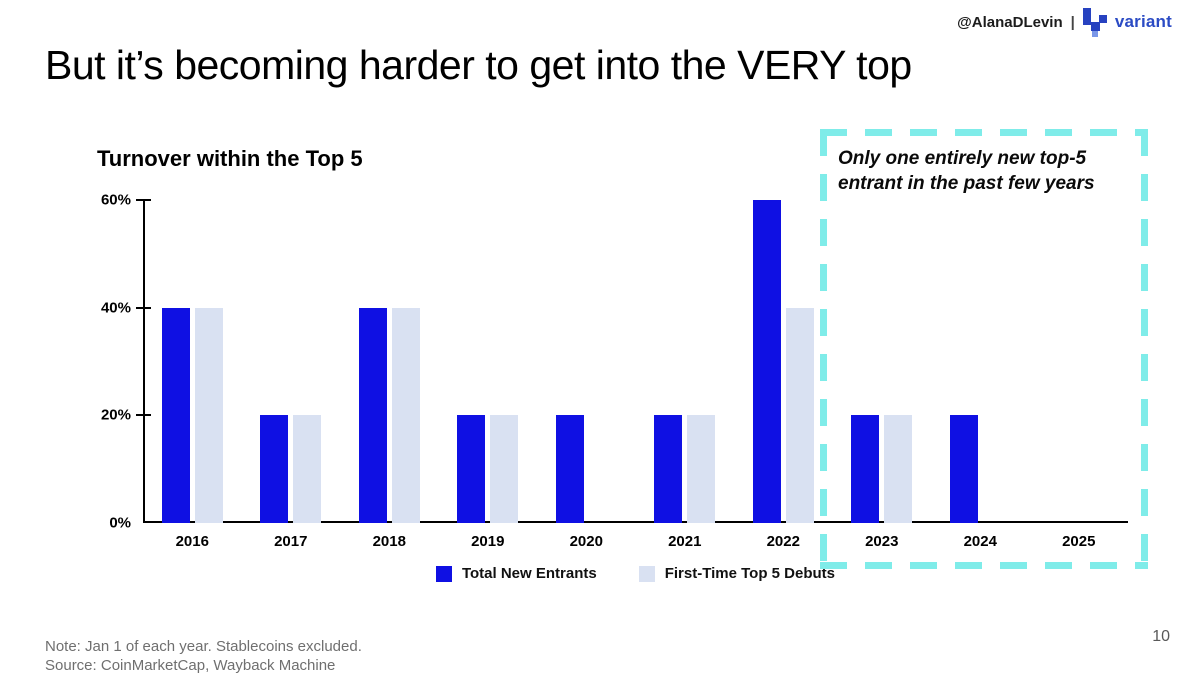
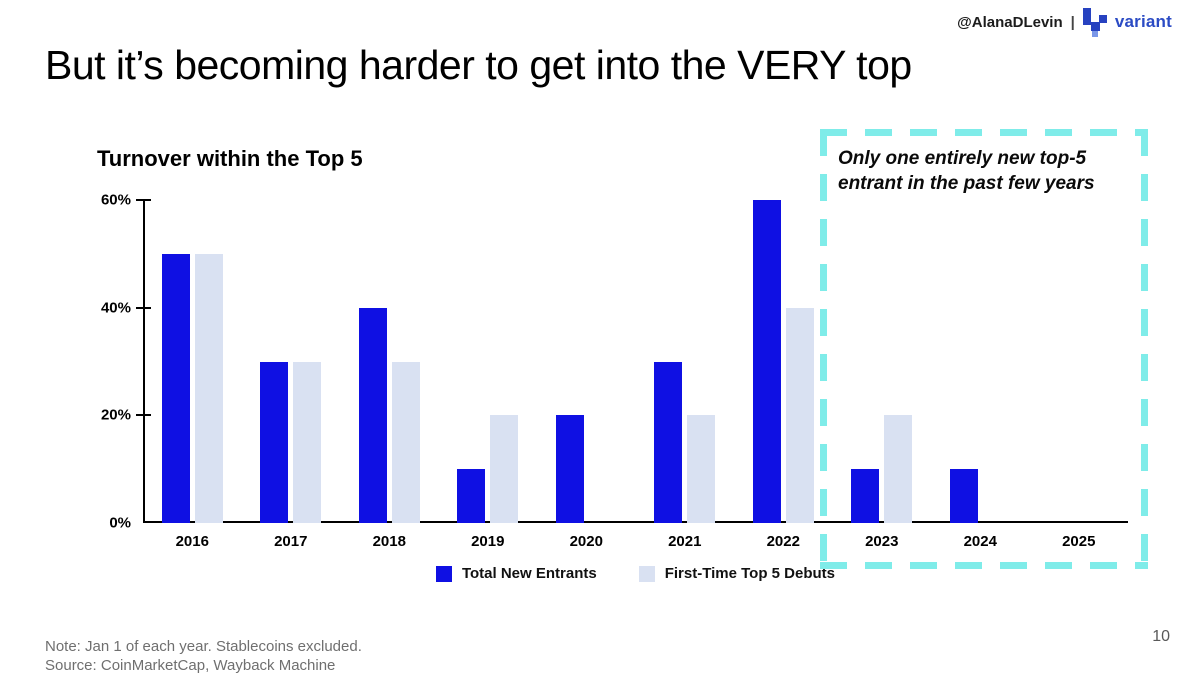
Total New Entrants/2016: 40% -> 50%
First-Time Top 5 Debuts/2016: 40% -> 50%
Total New Entrants/2017: 20% -> 30%
First-Time Top 5 Debuts/2017: 20% -> 30%
First-Time Top 5 Debuts/2018: 40% -> 30%
Total New Entrants/2019: 20% -> 10%
Total New Entrants/2021: 20% -> 30%
Total New Entrants/2023: 20% -> 10%
Total New Entrants/2024: 20% -> 10%
